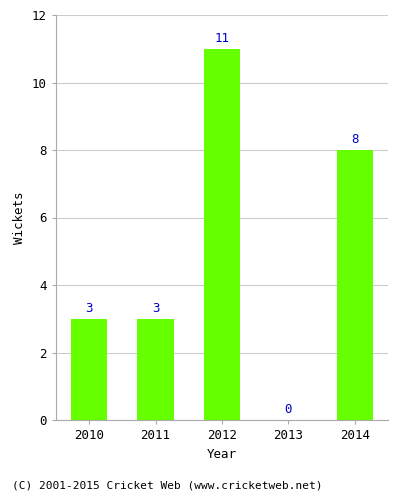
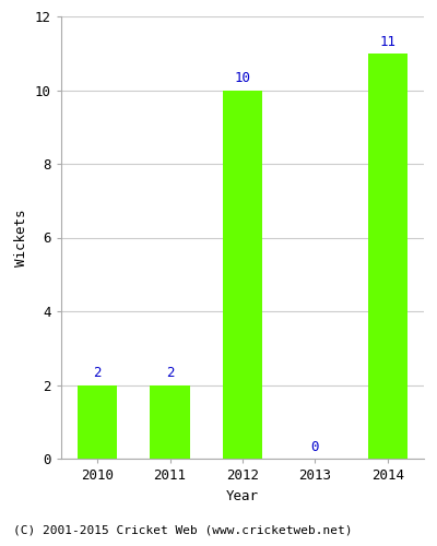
2010: 3 -> 2
2011: 3 -> 2
2012: 11 -> 10
2014: 8 -> 11
